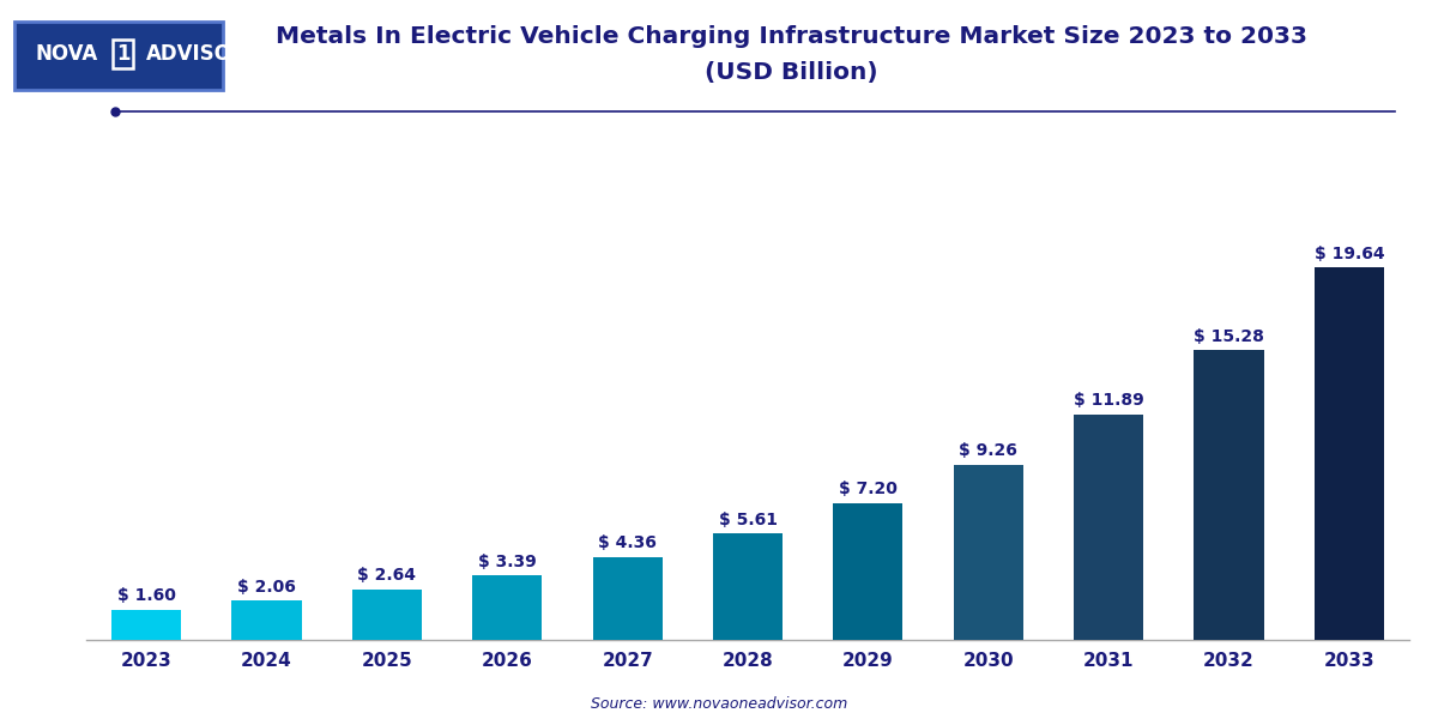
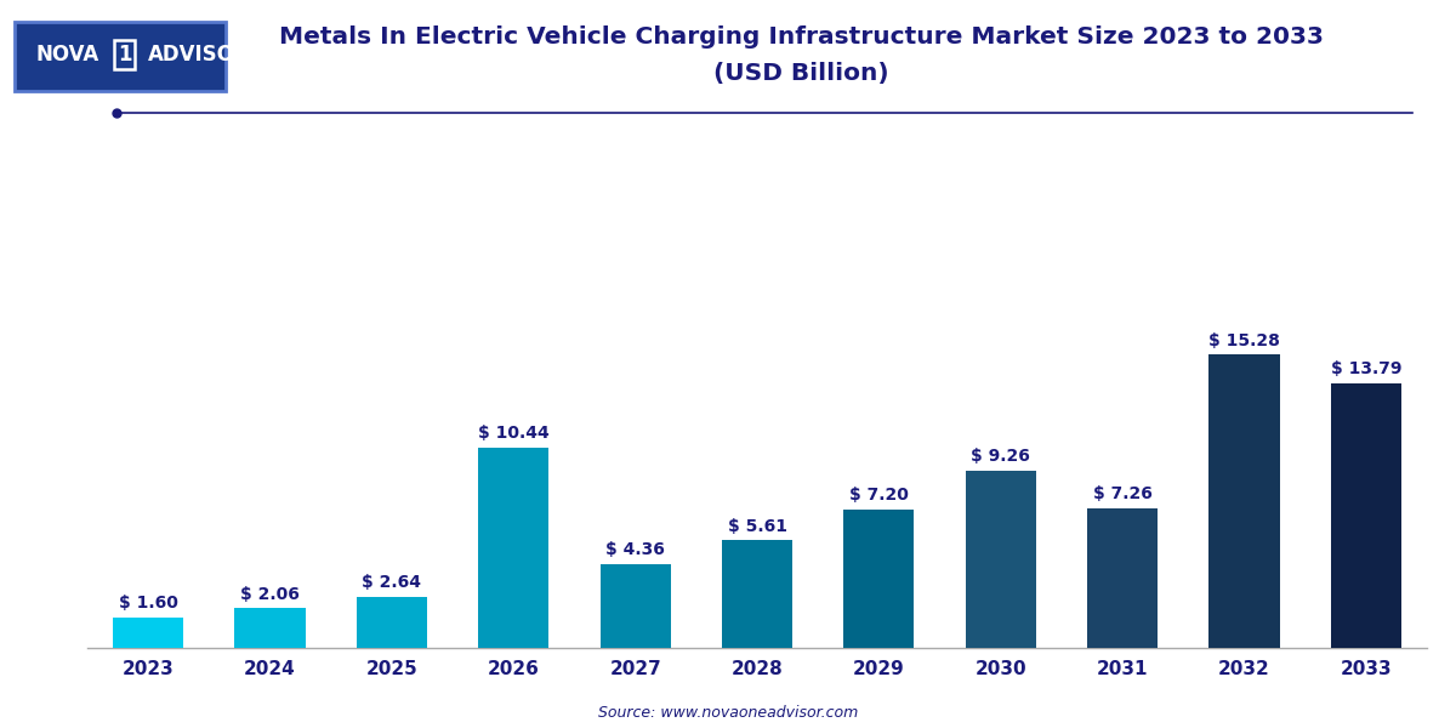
2026: 3.39 -> 10.44
2031: 11.89 -> 7.26
2033: 19.64 -> 13.79
